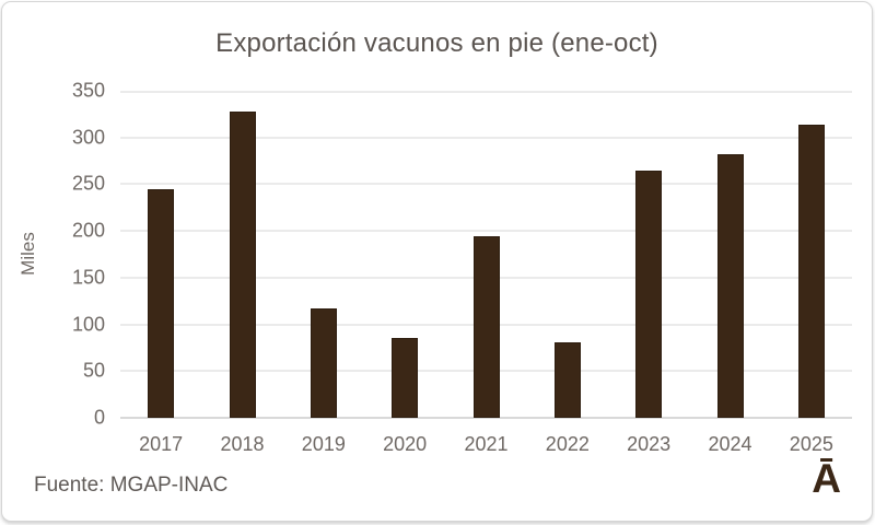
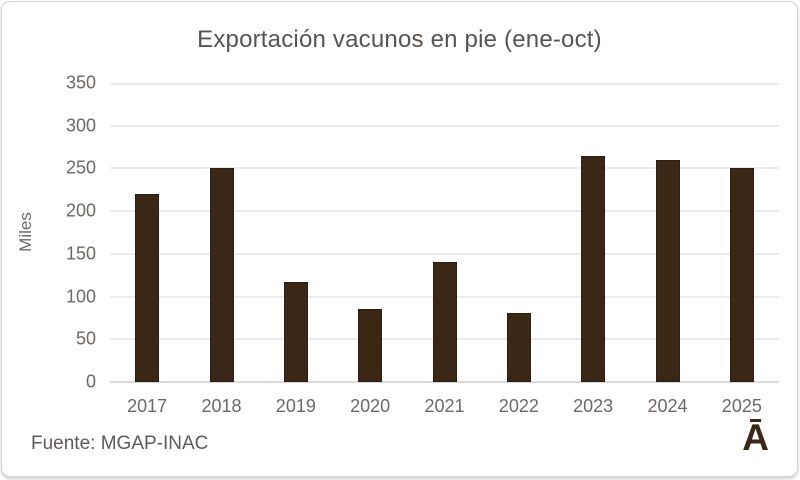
2017: 240 -> 220
2018: 330 -> 250
2021: 190 -> 140
2024: 280 -> 260
2025: 310 -> 250
